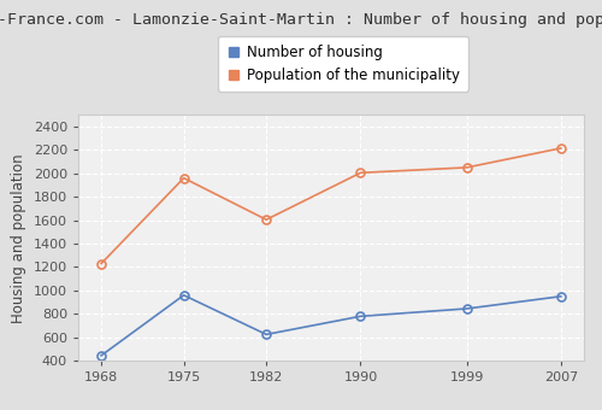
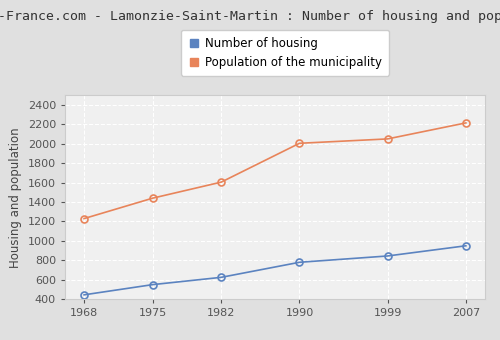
Number of housing/1975: 960 -> 550
Population of the municipality/1975: 1960 -> 1440
